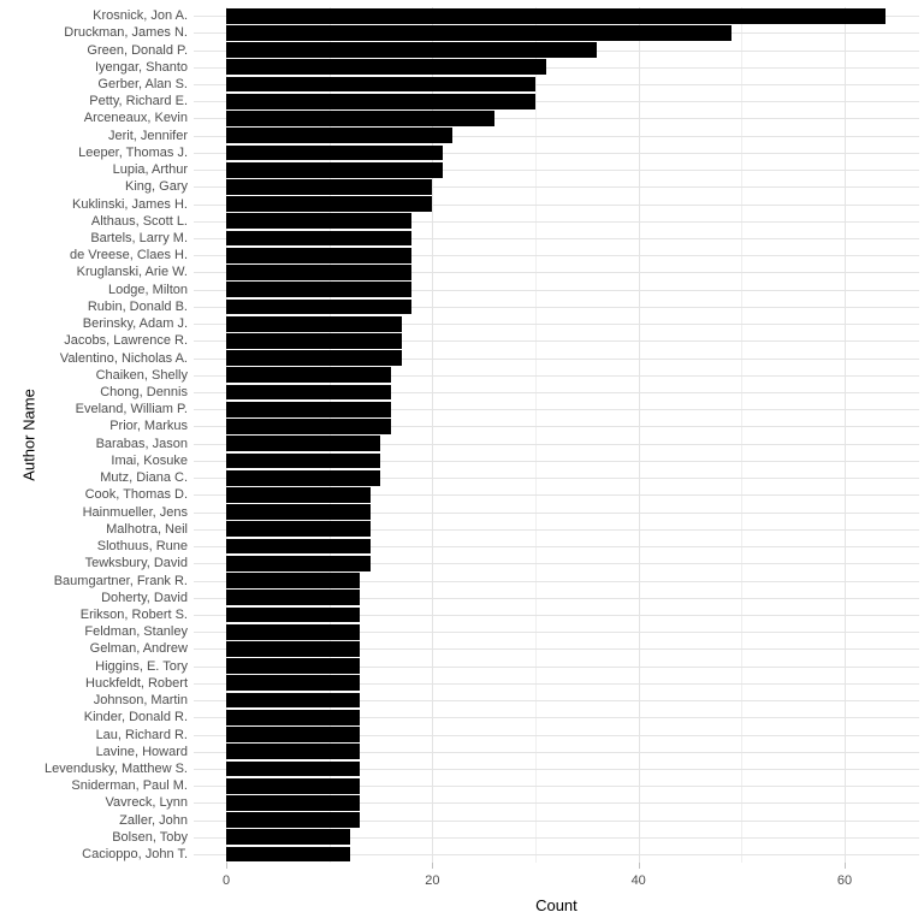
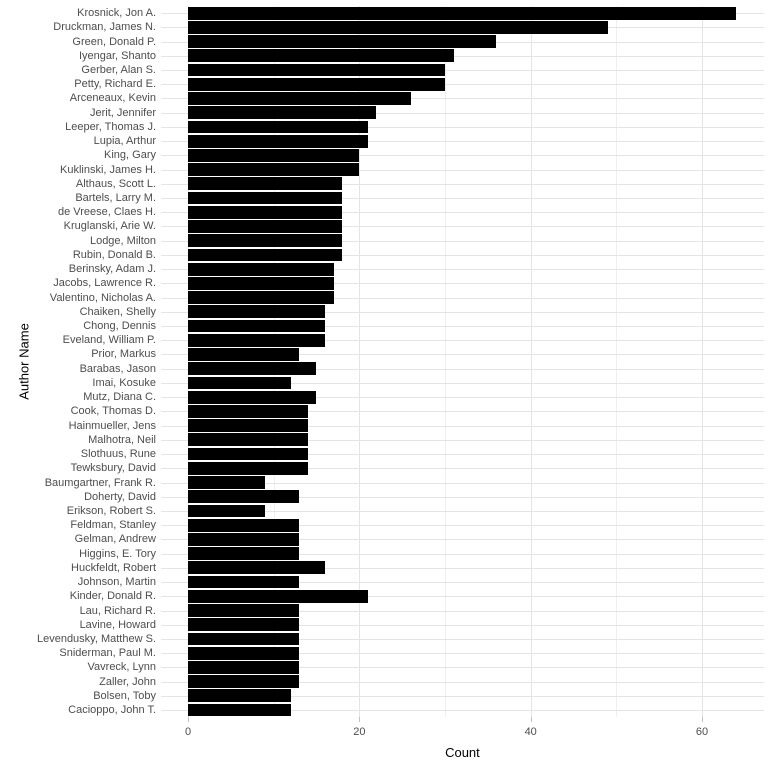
Prior, Markus: 16 -> 13
Imai, Kosuke: 15 -> 12
Baumgartner, Frank R.: 13 -> 9
Erikson, Robert S.: 13 -> 9
Huckfeldt, Robert: 13 -> 16
Kinder, Donald R.: 13 -> 21
